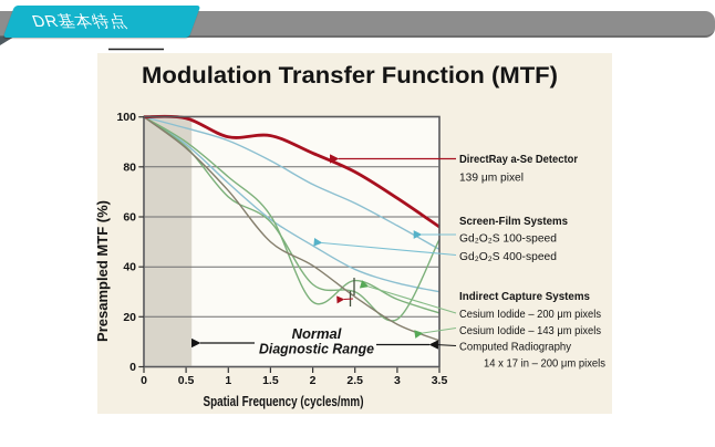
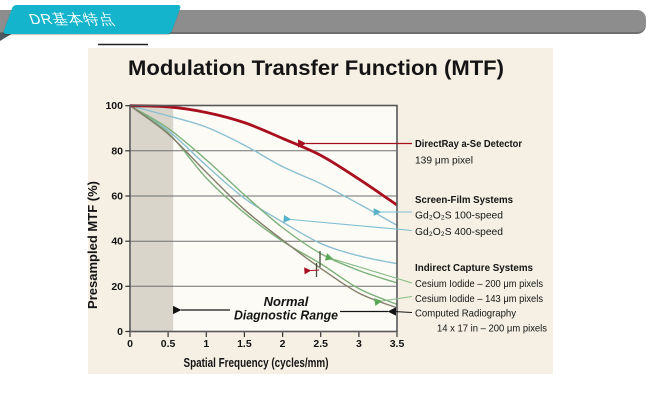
DirectRay a-Se Detector 139 μm pixel/1: 92 -> 97
Cesium Iodide – 143 μm pixels/1.5: 58 -> 52
Computed Radiography 14 x 17 in – 200 μm pixels/1.5: 50 -> 54
Cesium Iodide – 200 μm pixels/2: 26 -> 46
Cesium Iodide – 143 μm pixels/2: 33 -> 40
Cesium Iodide – 143 μm pixels/3.5: 51 -> 12
